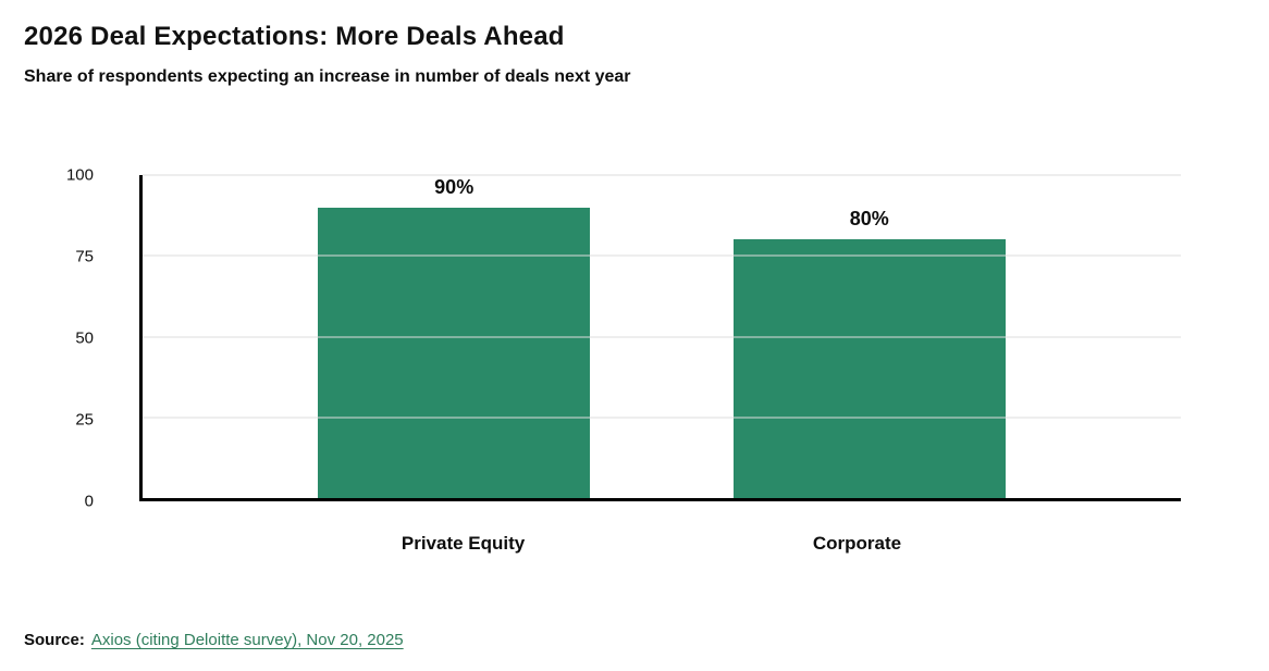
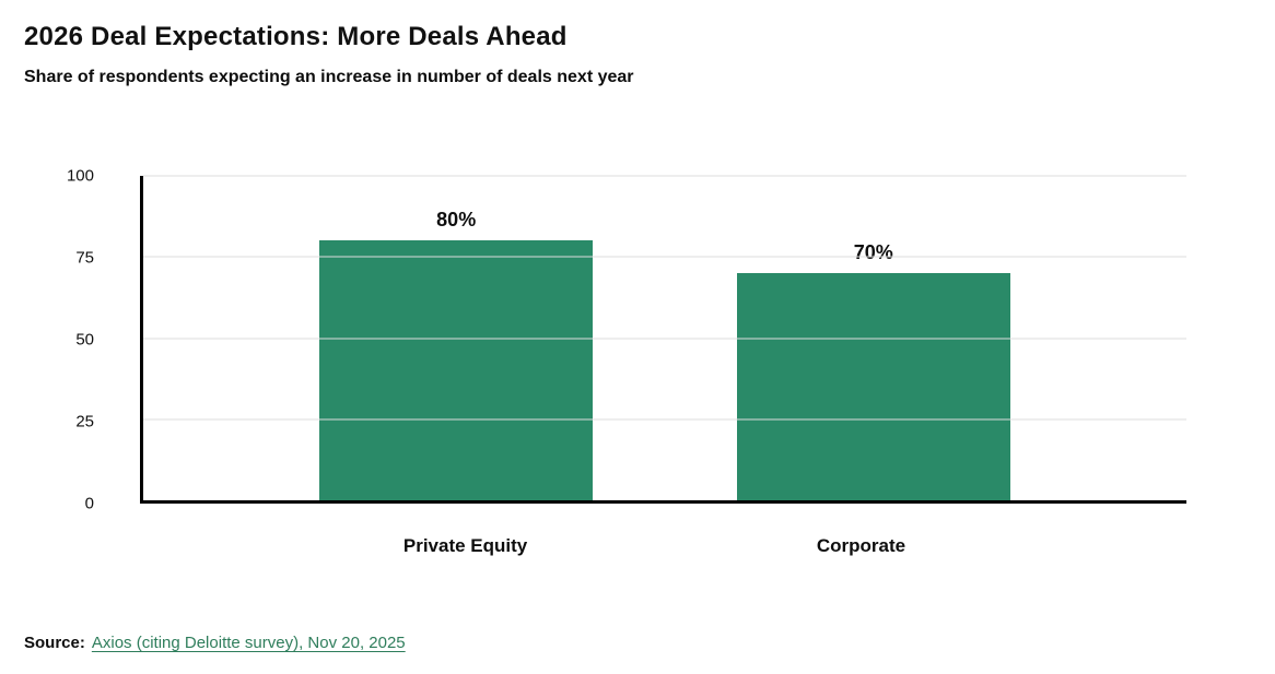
Private Equity: 90% -> 80%
Corporate: 80% -> 70%
